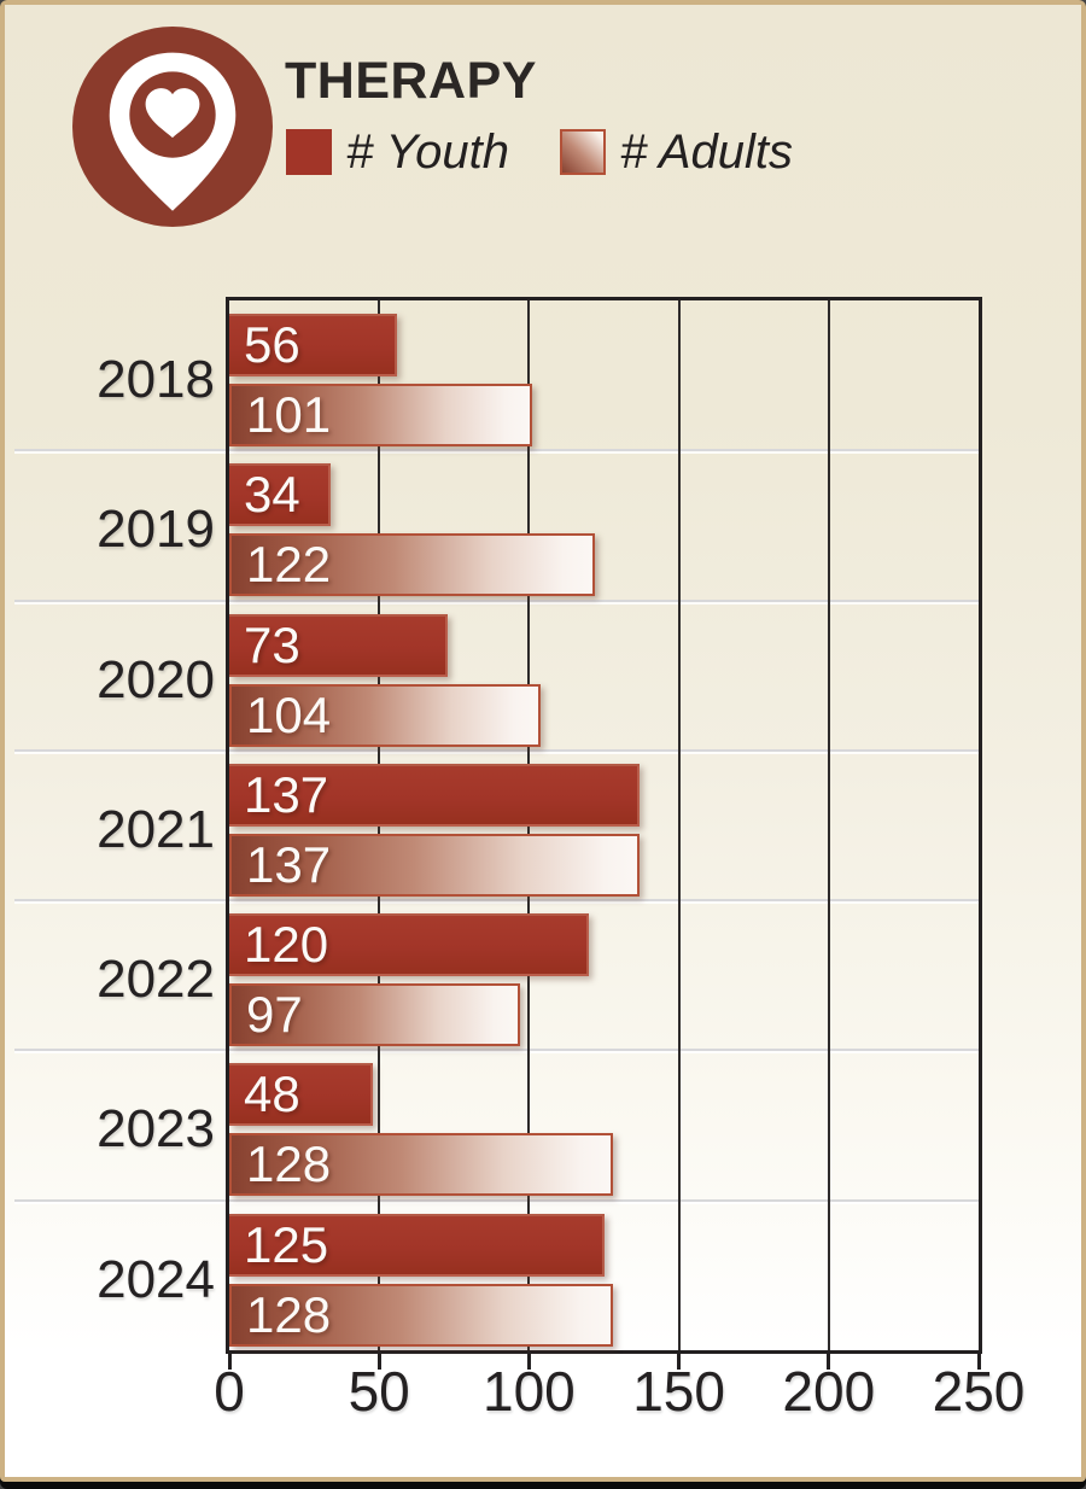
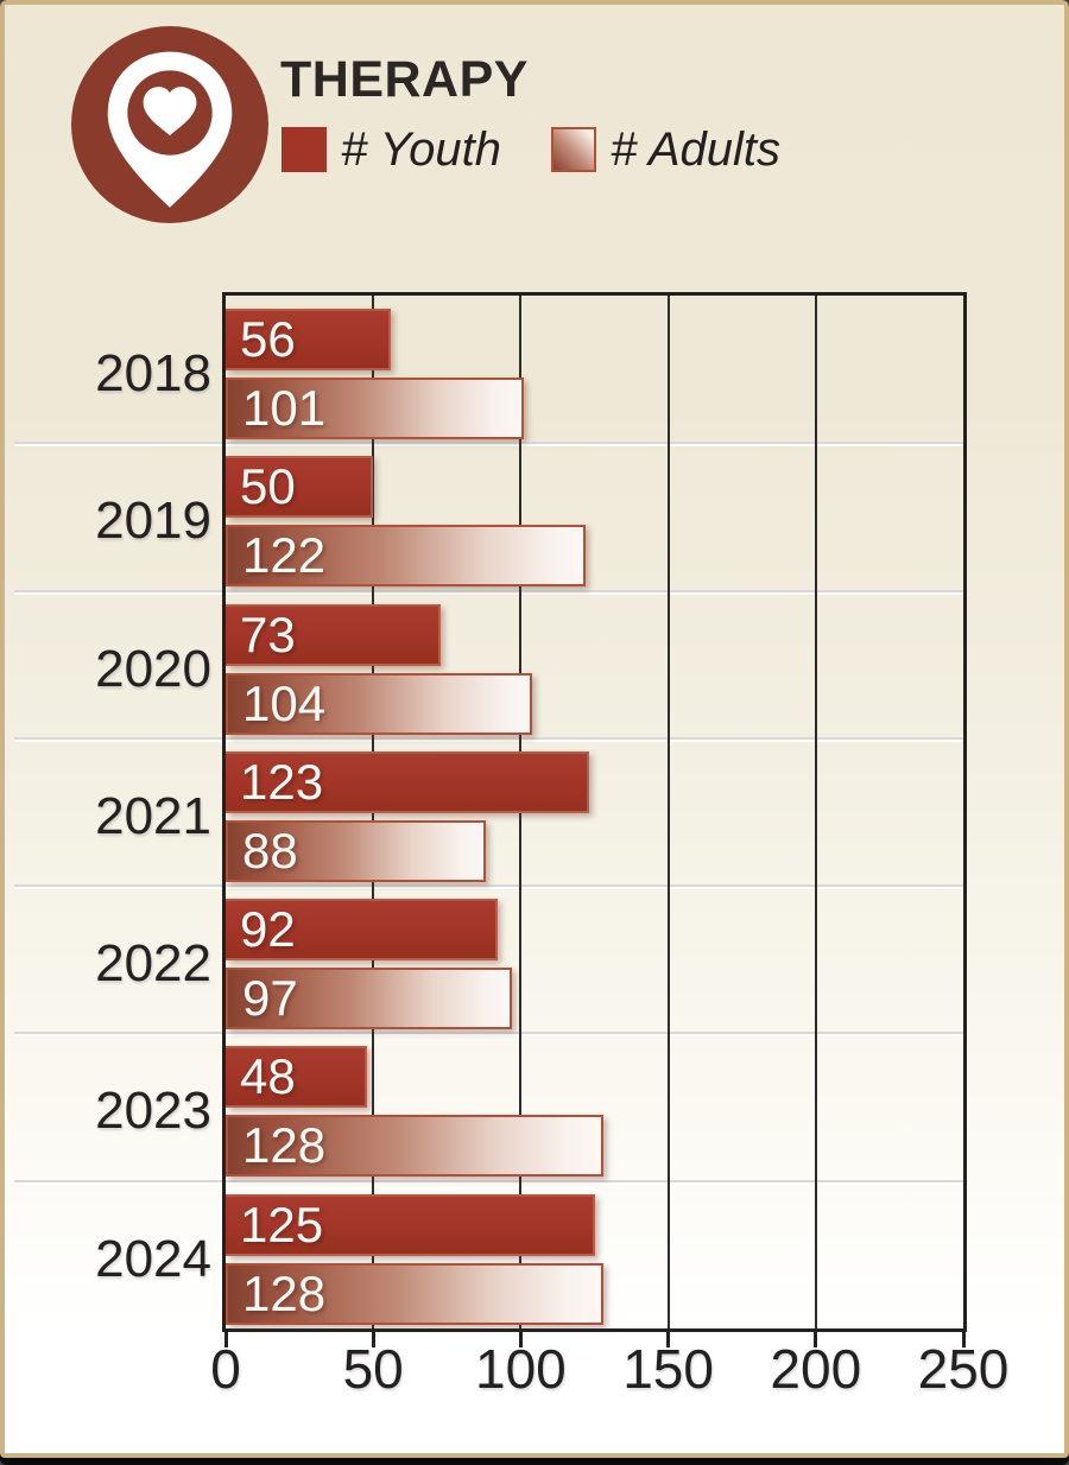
# Youth/2019: 34 -> 50
# Youth/2021: 137 -> 123
# Adults/2021: 137 -> 88
# Youth/2022: 120 -> 92
